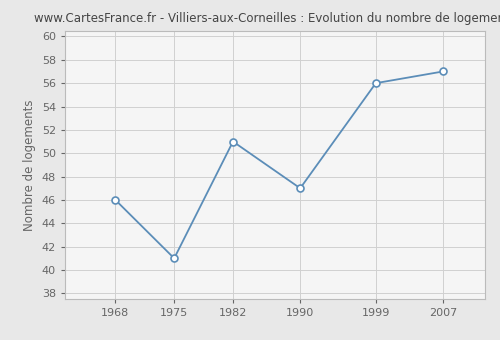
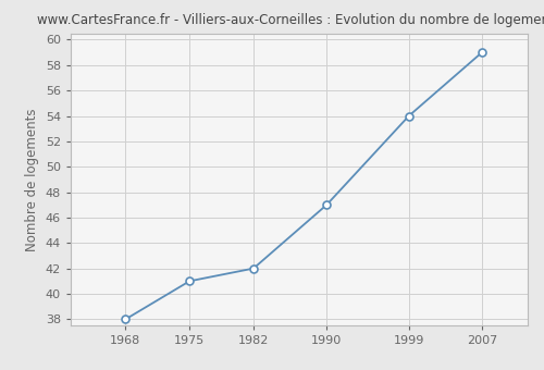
1968: 46 -> 38
1982: 51 -> 42
1999: 56 -> 54
2007: 57 -> 59
